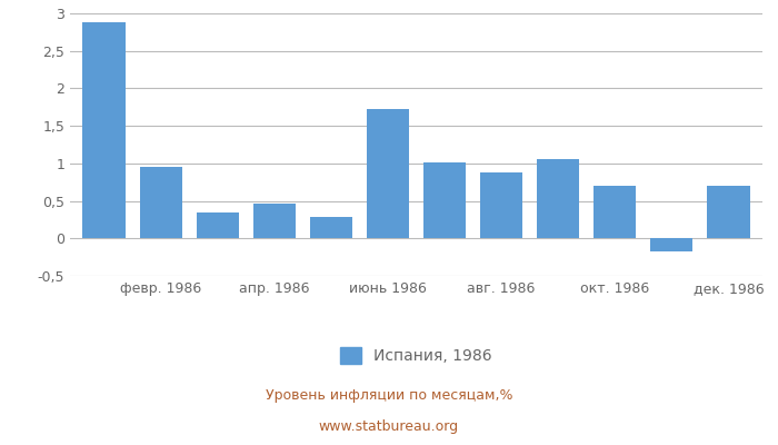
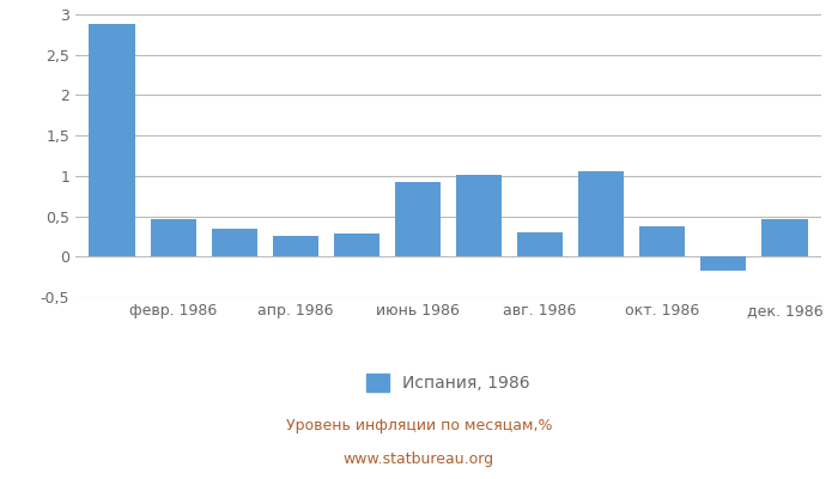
февр. 1986: 0,96 -> 0,46
апр. 1986: 0,46 -> 0,26
июнь 1986: 1,72 -> 0,93
авг. 1986: 0,88 -> 0,30
окт. 1986: 0,70 -> 0,38
дек. 1986: 0,70 -> 0,46
